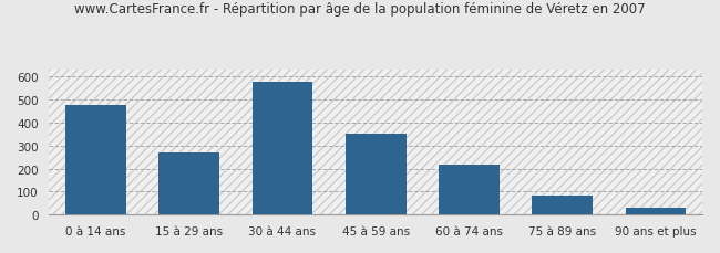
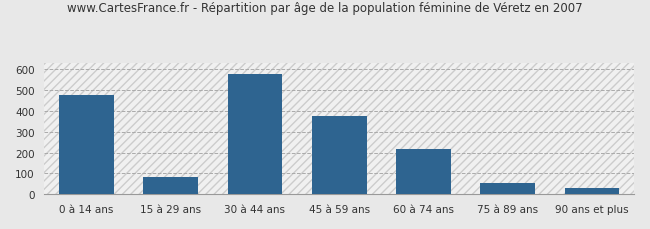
15 à 29 ans: 270 -> 85
45 à 59 ans: 350 -> 375
75 à 89 ans: 83 -> 55
